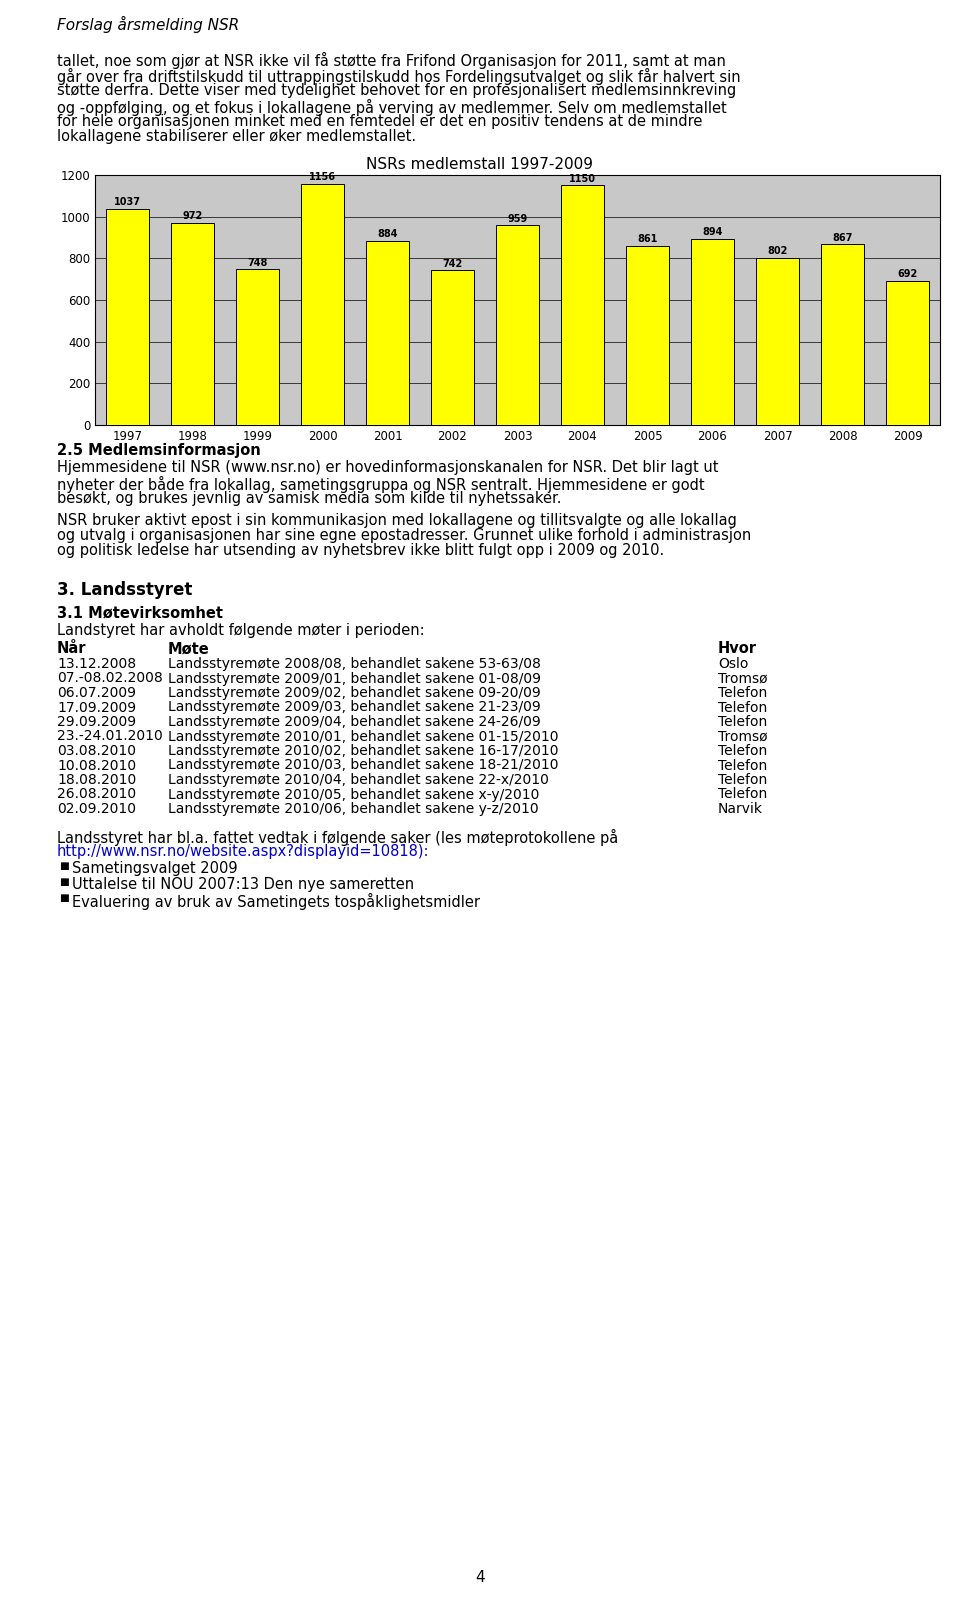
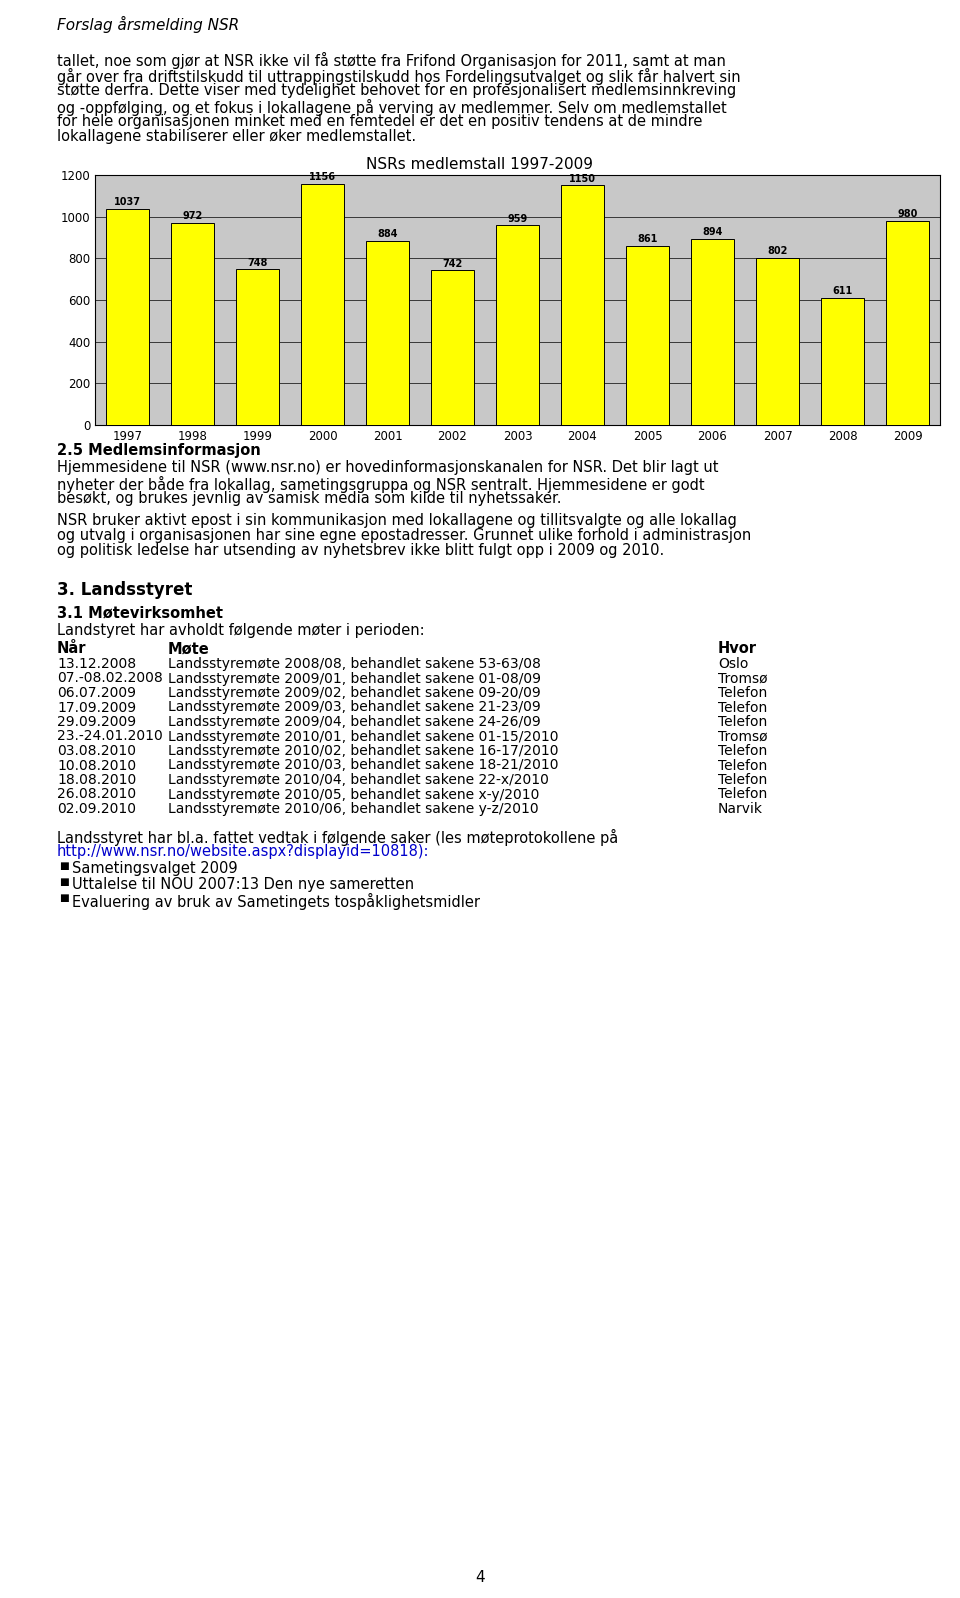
2008: 867 -> 611
2009: 692 -> 980
